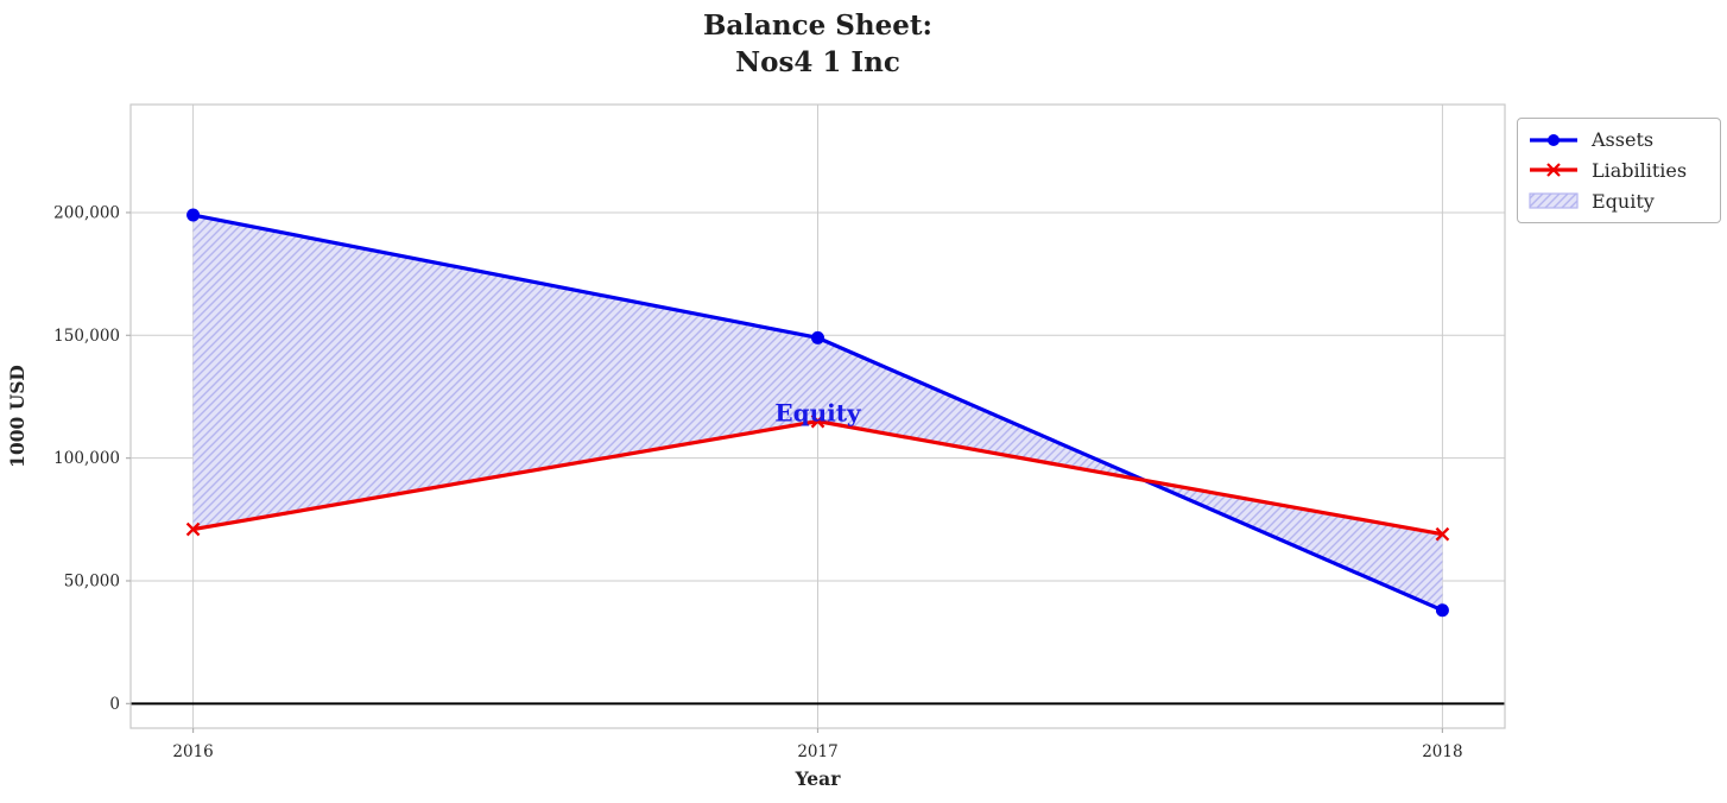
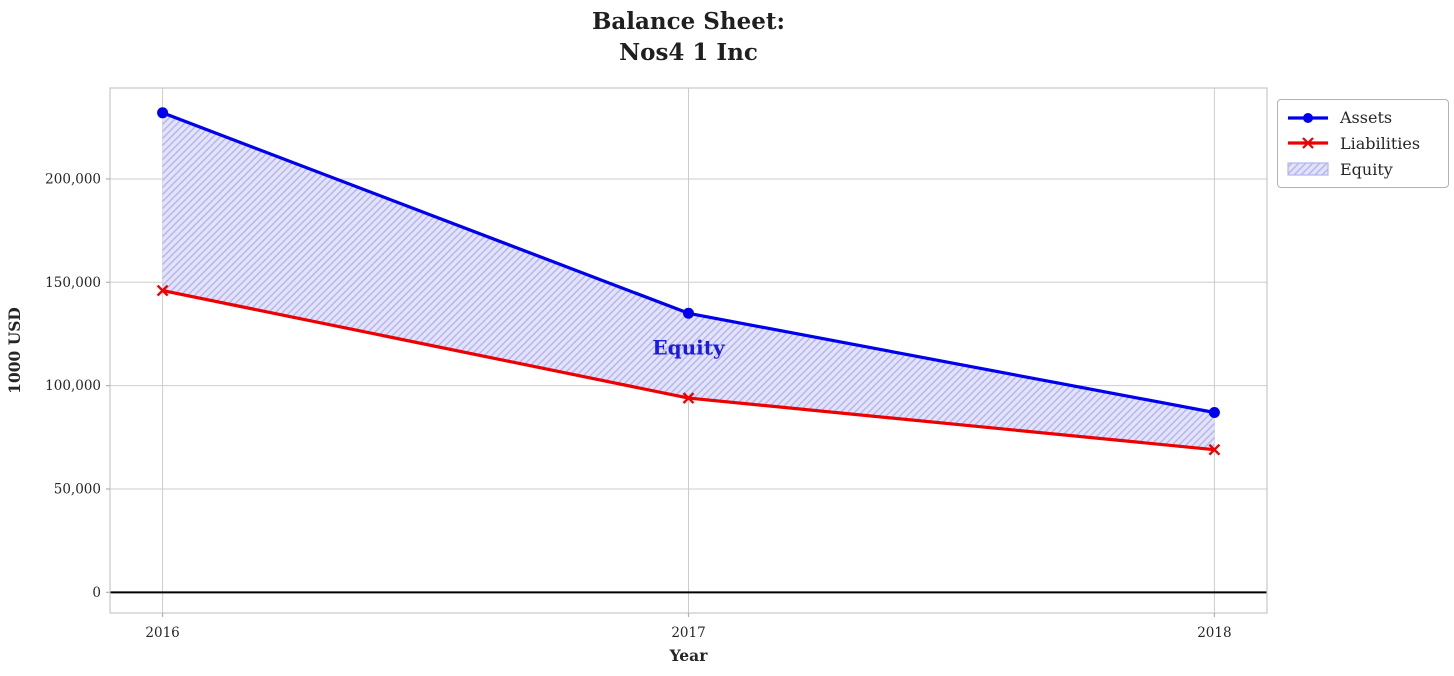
Assets/2016: 199000 -> 232000
Liabilities/2016: 71000 -> 146000
Assets/2017: 149000 -> 135000
Liabilities/2017: 115000 -> 94000
Assets/2018: 38000 -> 87000
